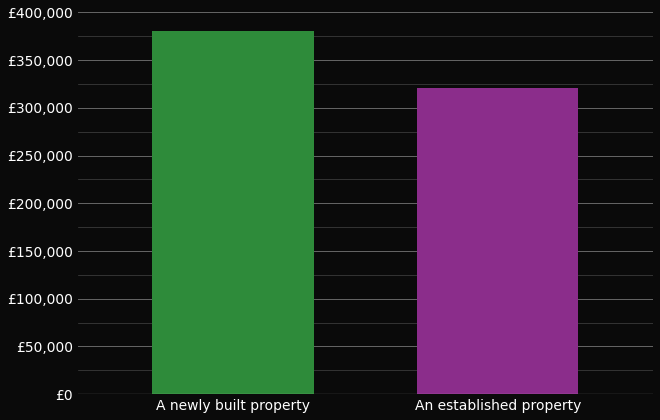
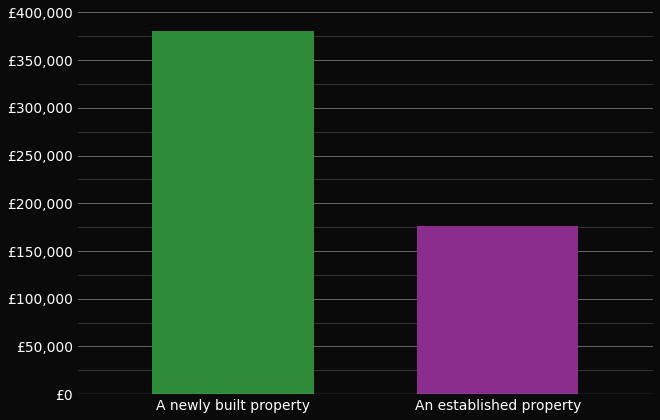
An established property: £321,000 -> £176,000
